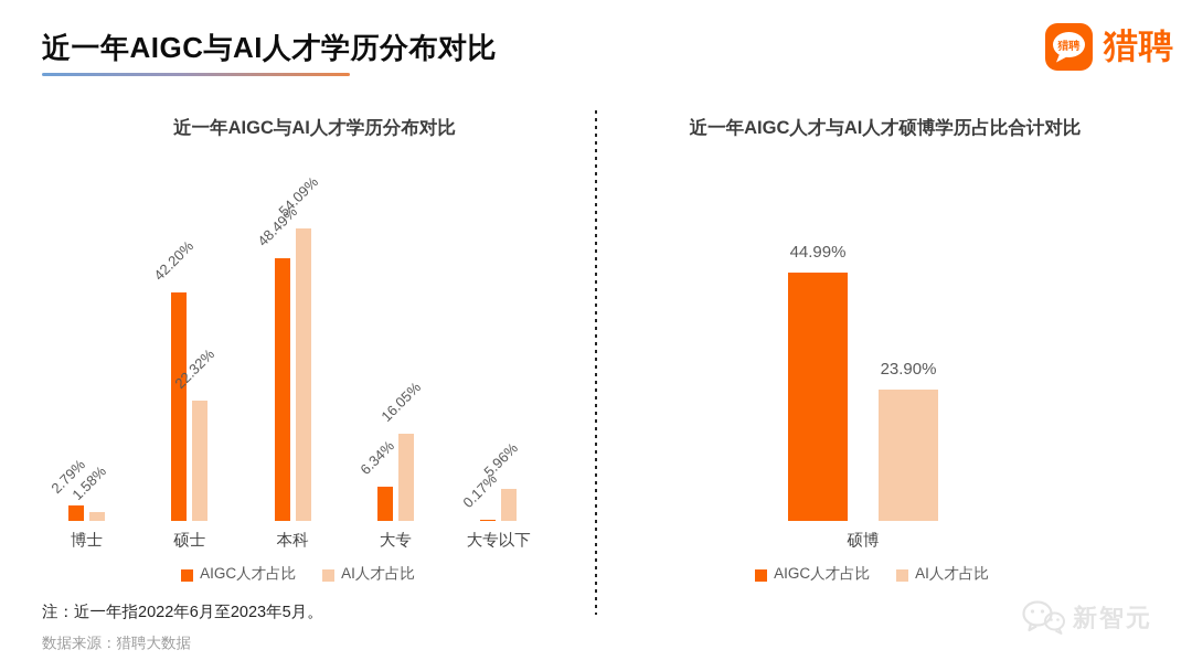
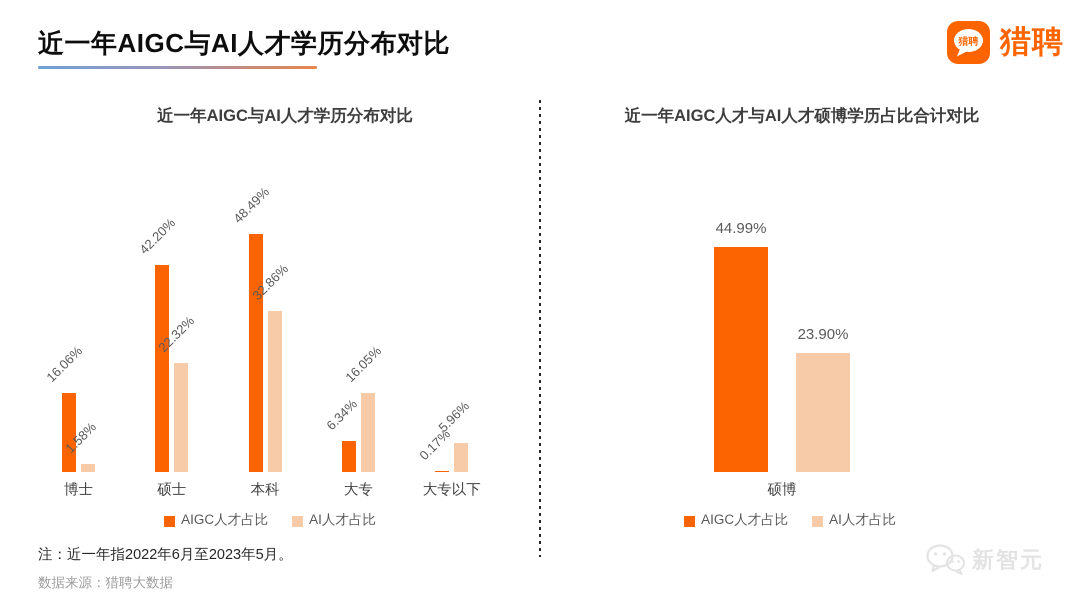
近一年AIGC与AI人才学历分布对比/AIGC人才占比/博士: 2.79% -> 16.06%
近一年AIGC与AI人才学历分布对比/AI人才占比/本科: 54.09% -> 32.86%
